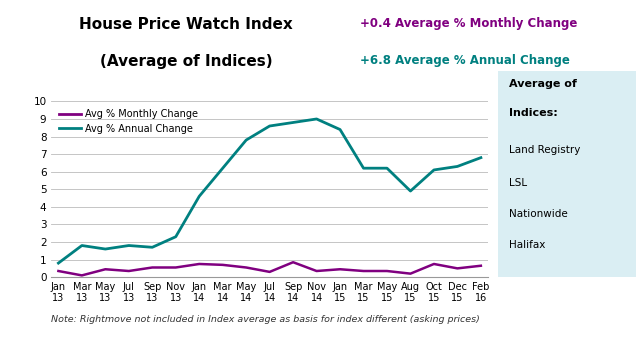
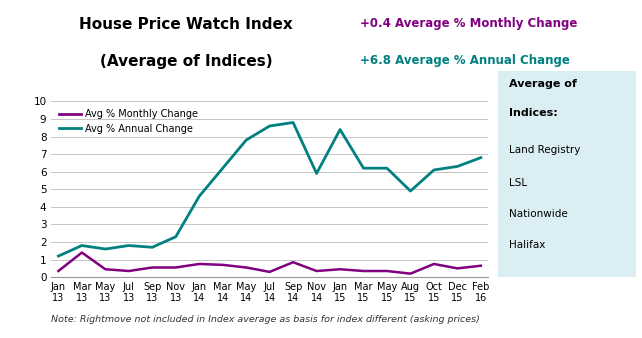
Avg % Annual Change/Jan 13: 0.8 -> 1.2
Avg % Monthly Change/Mar 13: 0.1 -> 1.4
Avg % Annual Change/Nov 14: 9.0 -> 5.9
